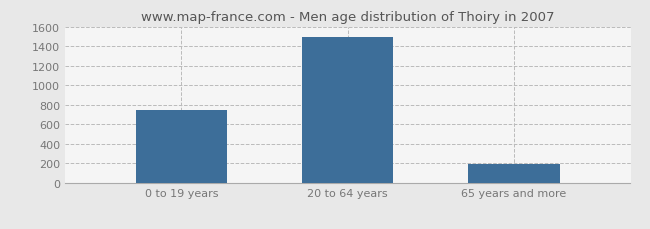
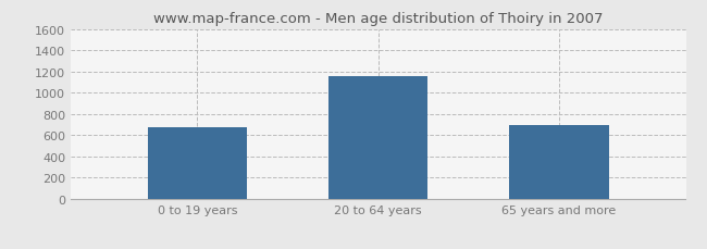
0 to 19 years: 750 -> 680
20 to 64 years: 1490 -> 1160
65 years and more: 190 -> 700
